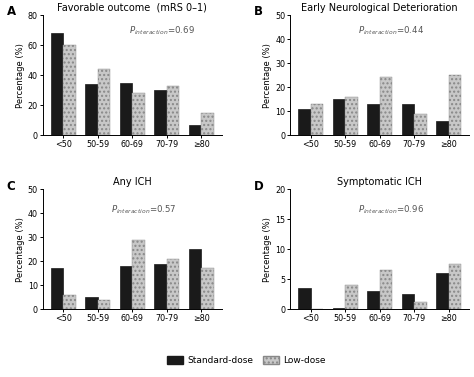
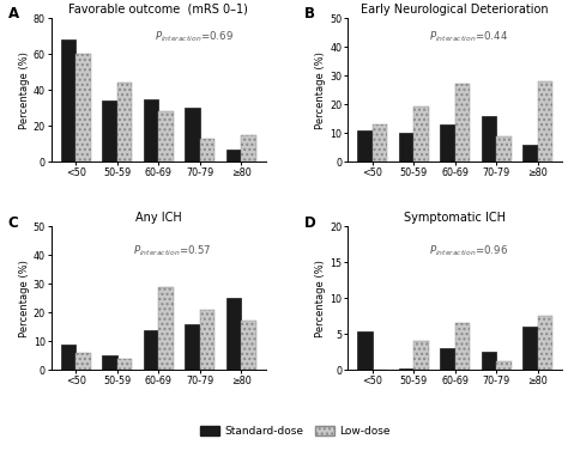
Favorable outcome (mRS 0–1)/Low-dose/70-79: 33 -> 13
Early Neurological Deterioration/Standard-dose/50-59: 15 -> 10
Early Neurological Deterioration/Low-dose/50-59: 16 -> 19
Early Neurological Deterioration/Low-dose/60-69: 24 -> 27
Early Neurological Deterioration/Standard-dose/70-79: 13 -> 16
Early Neurological Deterioration/Low-dose/≥80: 25 -> 28
Any ICH/Standard-dose/<50: 17 -> 9
Any ICH/Standard-dose/60-69: 18 -> 14
Any ICH/Standard-dose/70-79: 19 -> 16
Symptomatic ICH/Standard-dose/<50: 3.5 -> 5.4
